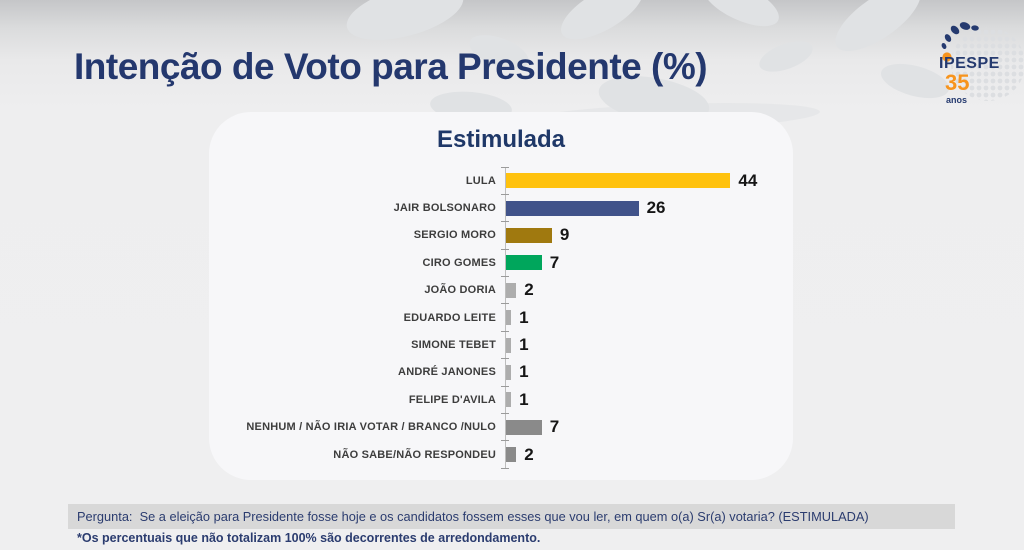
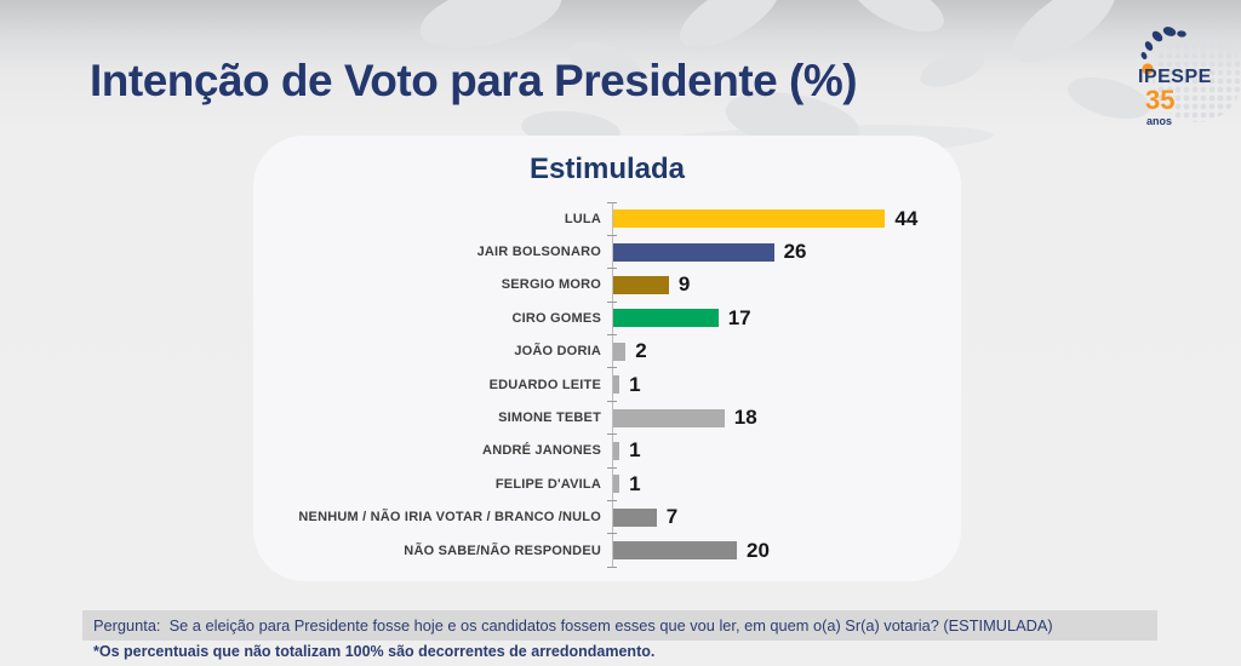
CIRO GOMES: 7 -> 17
SIMONE TEBET: 1 -> 18
NÃO SABE/NÃO RESPONDEU: 2 -> 20
